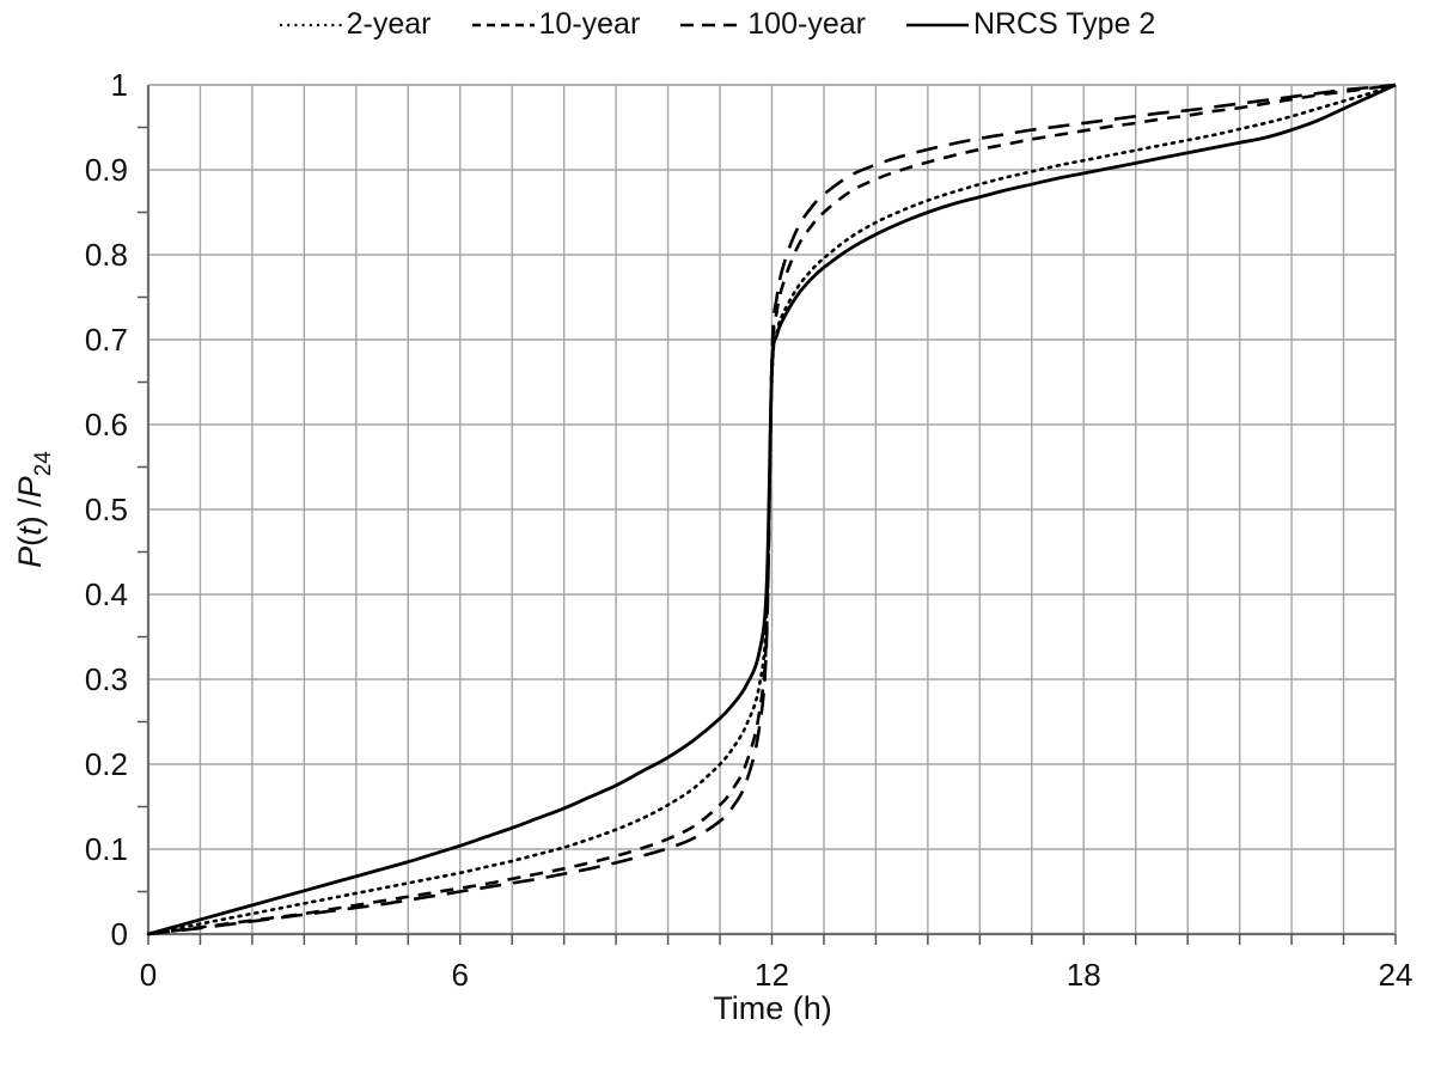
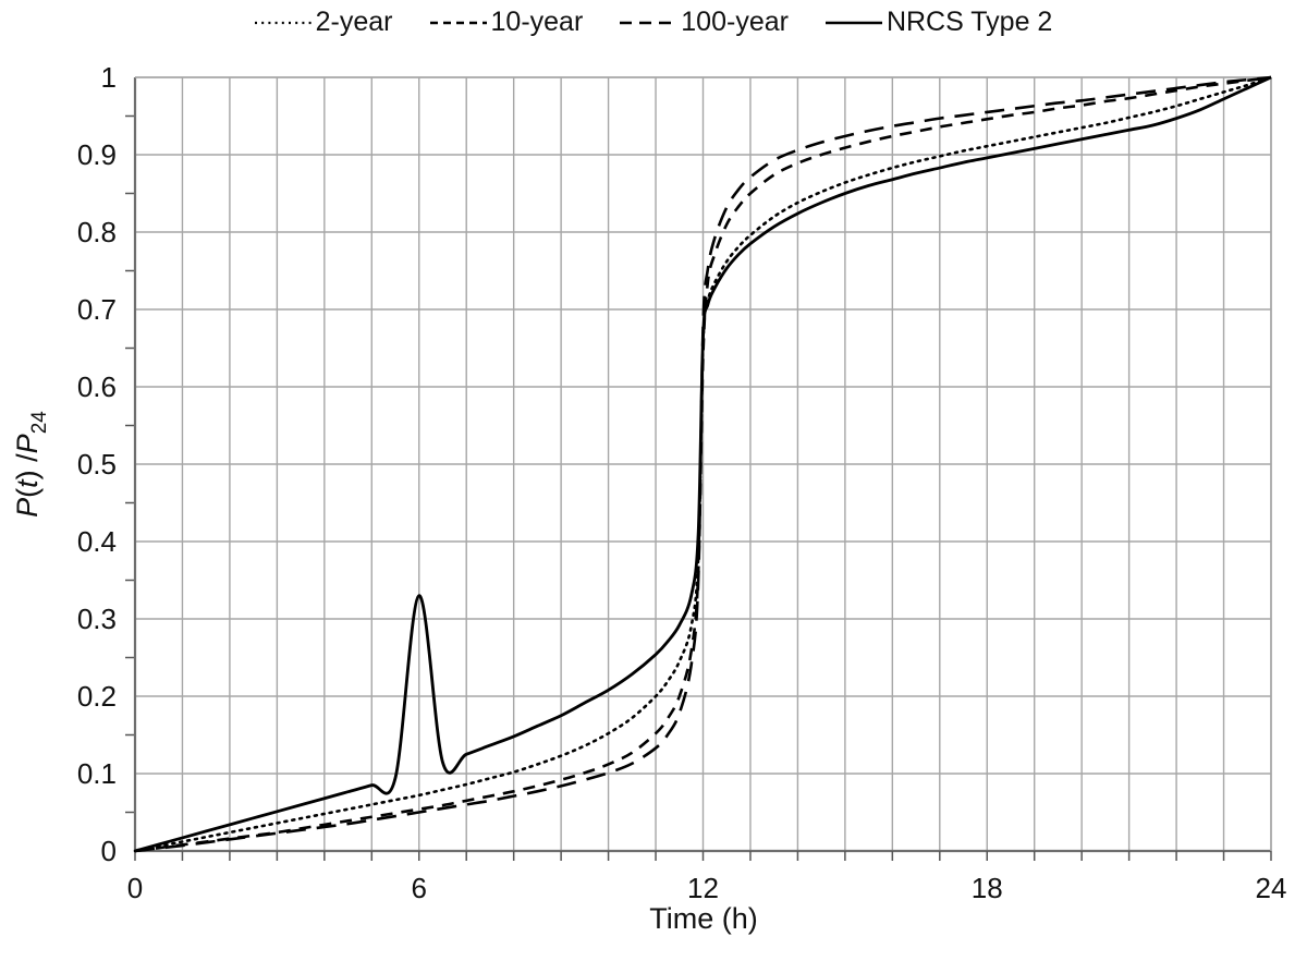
NRCS Type 2/6: 0.10 -> 0.33
10-year/12: 0.67 -> 0.64
